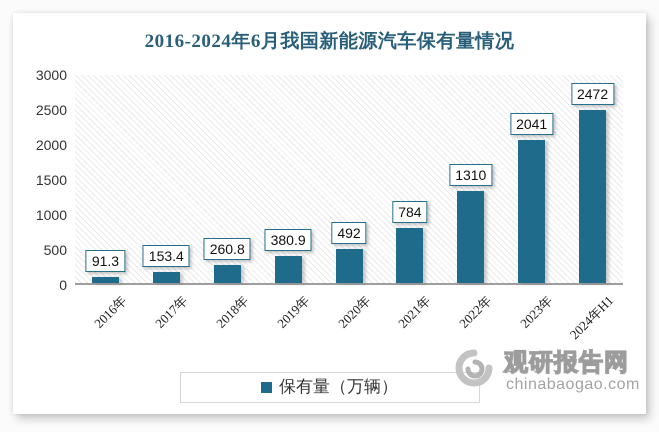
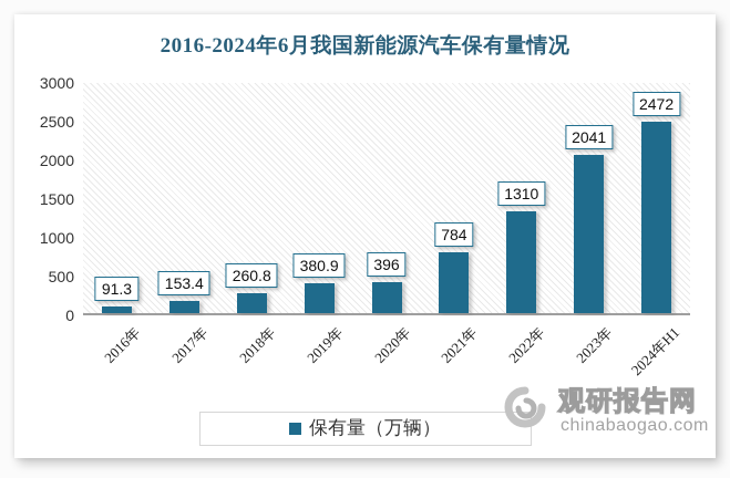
2020年: 492 -> 396
